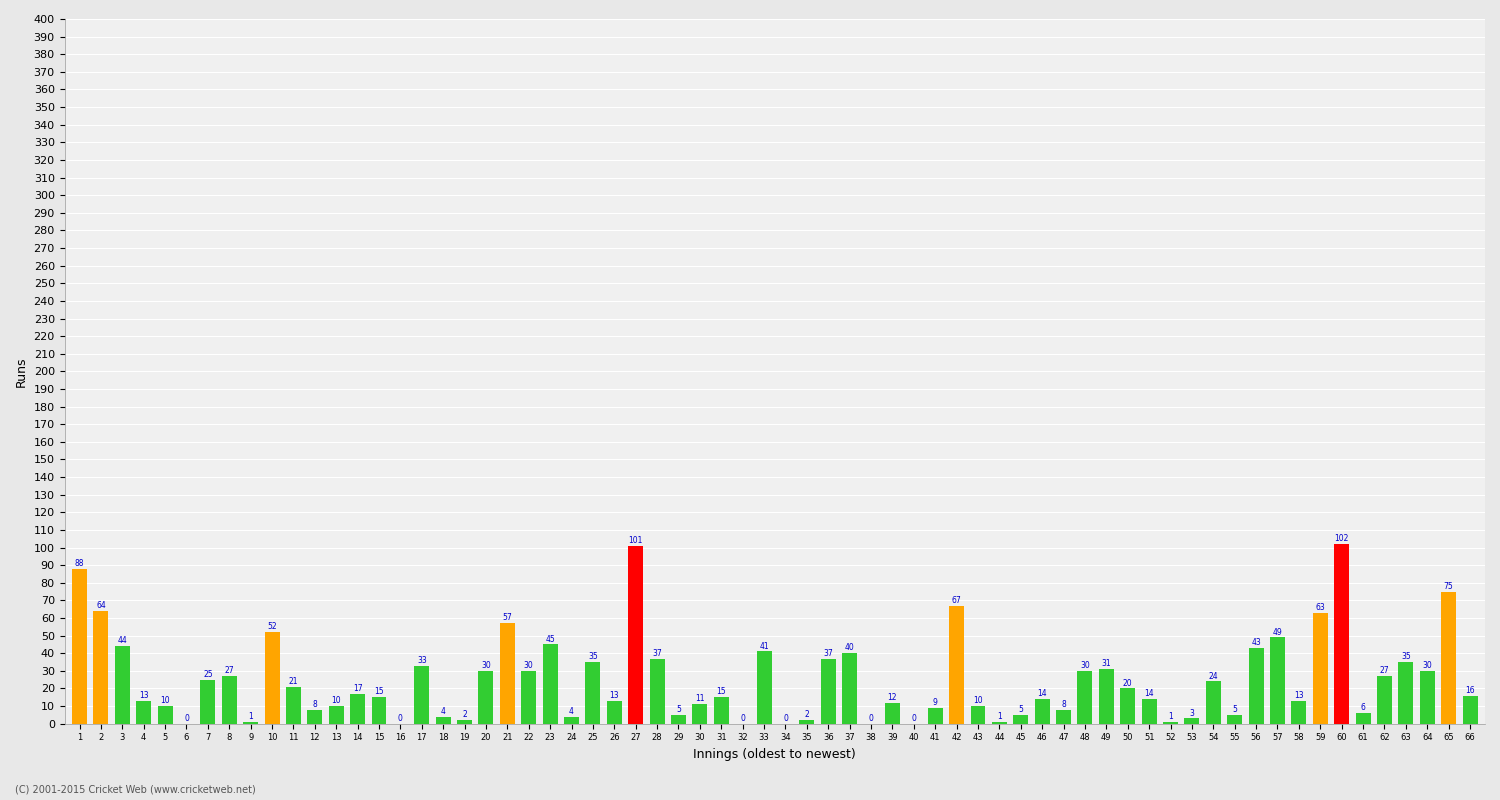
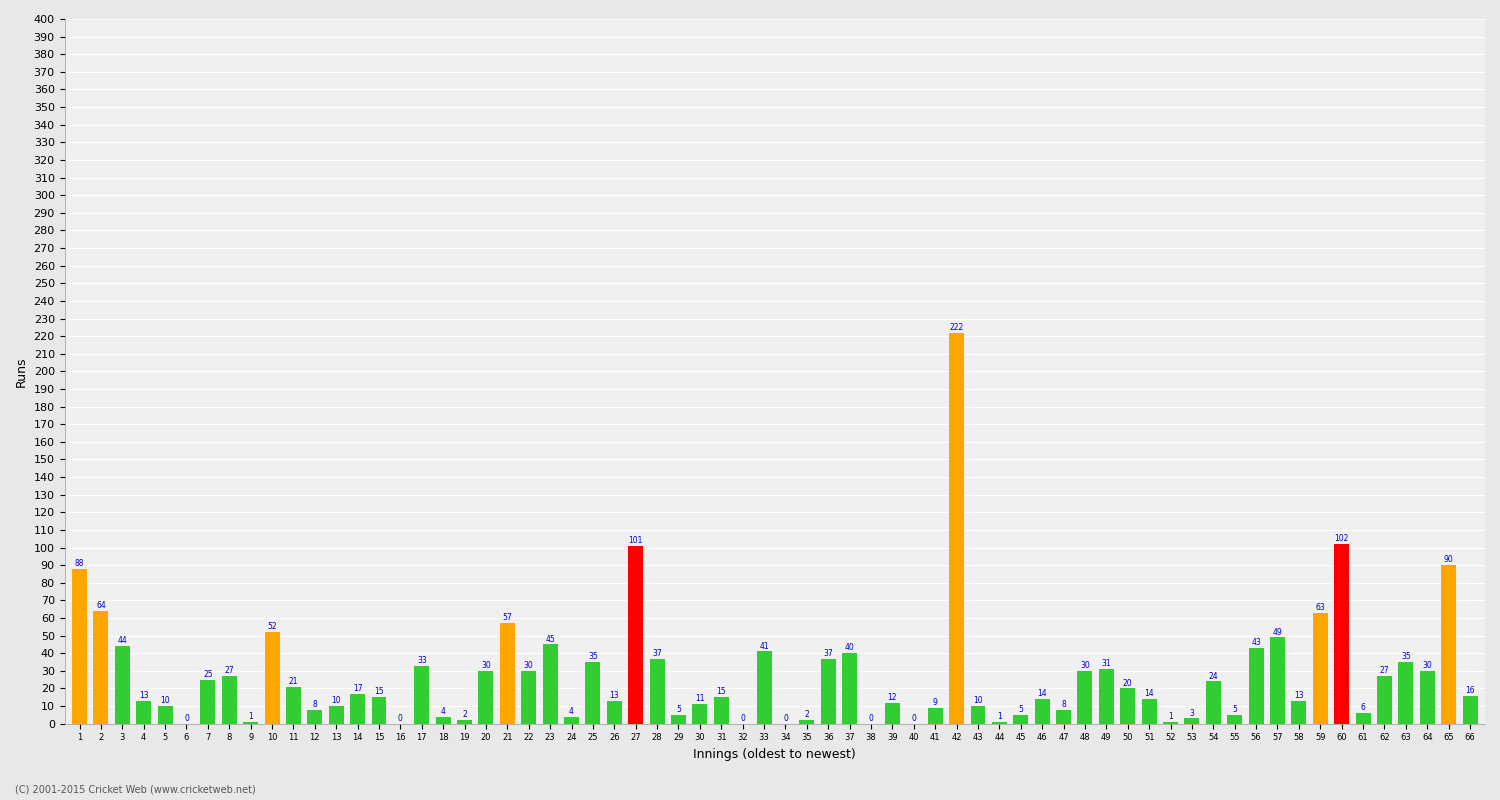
42: 67 -> 222
65: 75 -> 90
